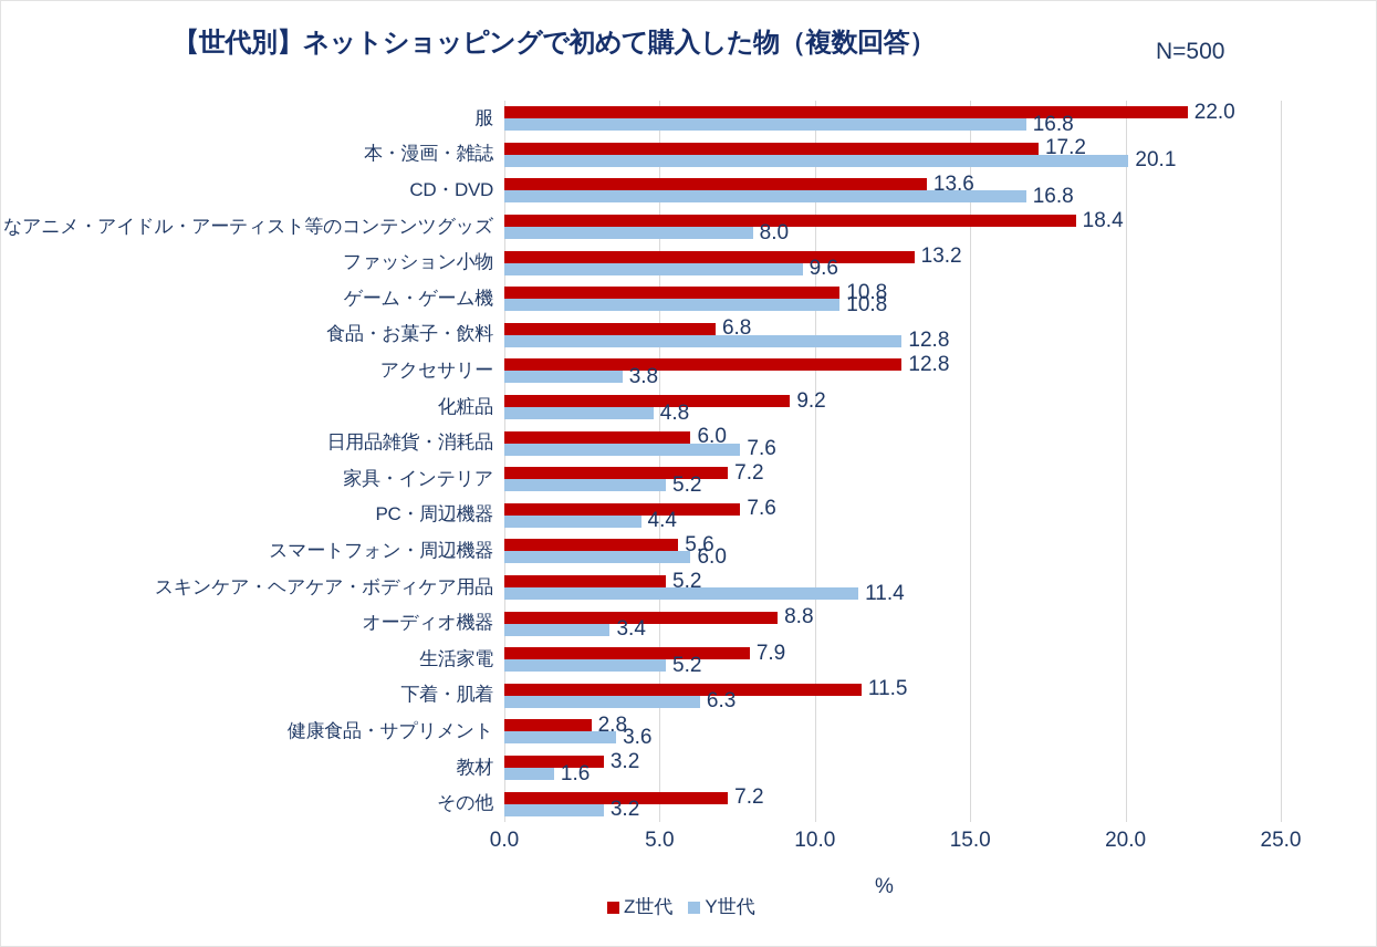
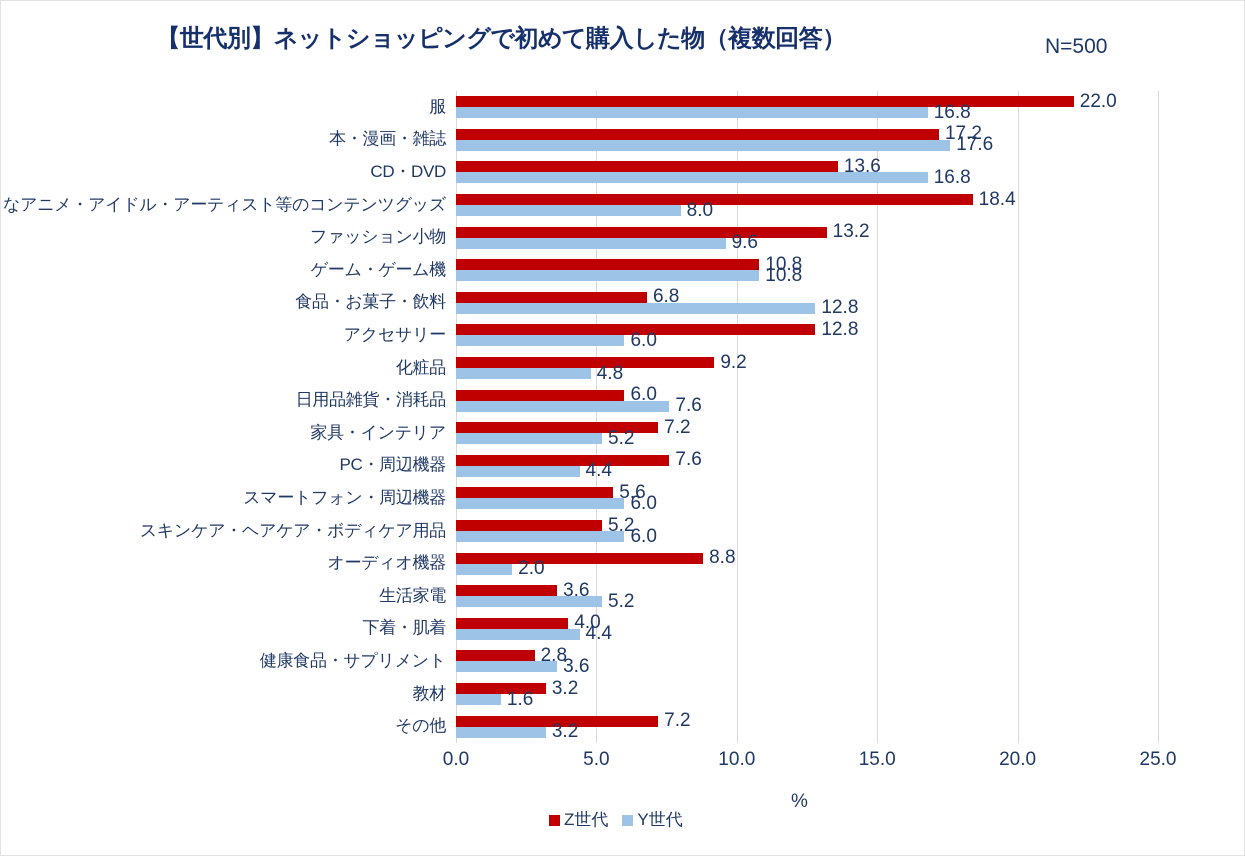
Y世代/本・漫画・雑誌: 20.1 -> 17.6
Y世代/アクセサリー: 3.8 -> 6.0
Y世代/スキンケア・ヘアケア・ボディケア用品: 11.4 -> 6.0
Y世代/オーディオ機器: 3.4 -> 2.0
Z世代/生活家電: 7.9 -> 3.6
Z世代/下着・肌着: 11.5 -> 4.0
Y世代/下着・肌着: 6.3 -> 4.4
